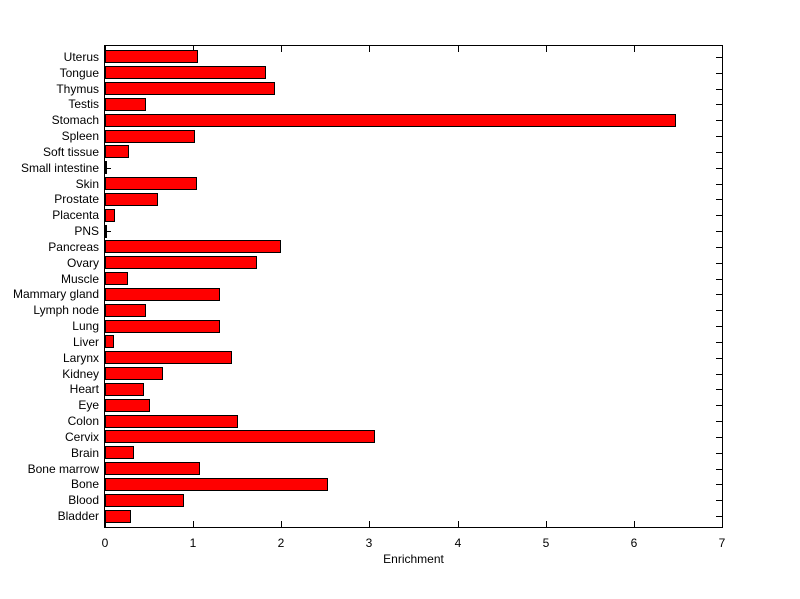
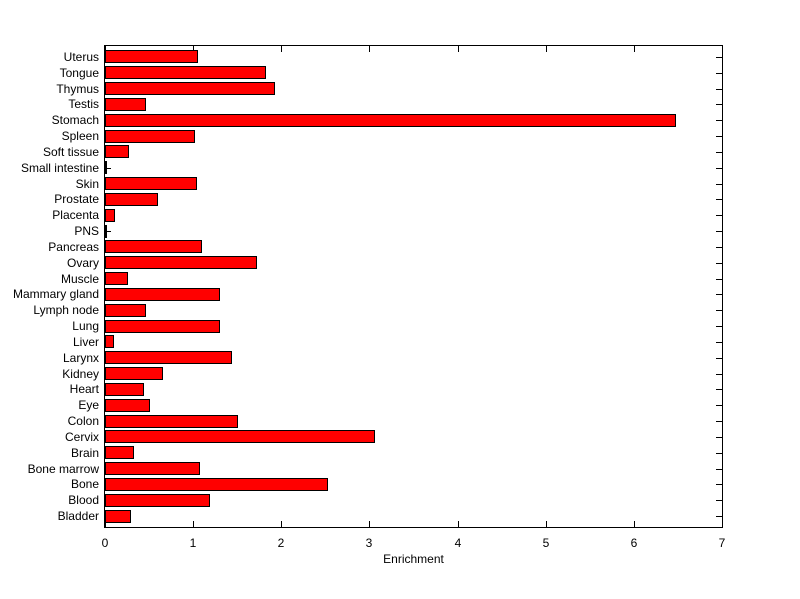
Pancreas: 2.0 -> 1.1
Blood: 0.9 -> 1.2
